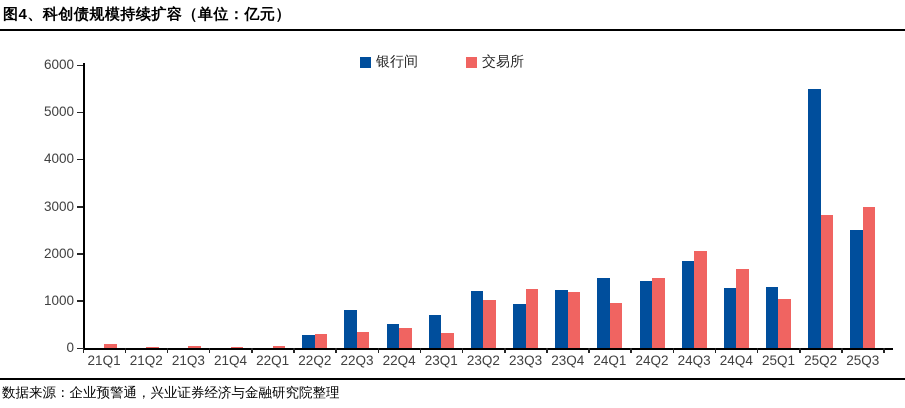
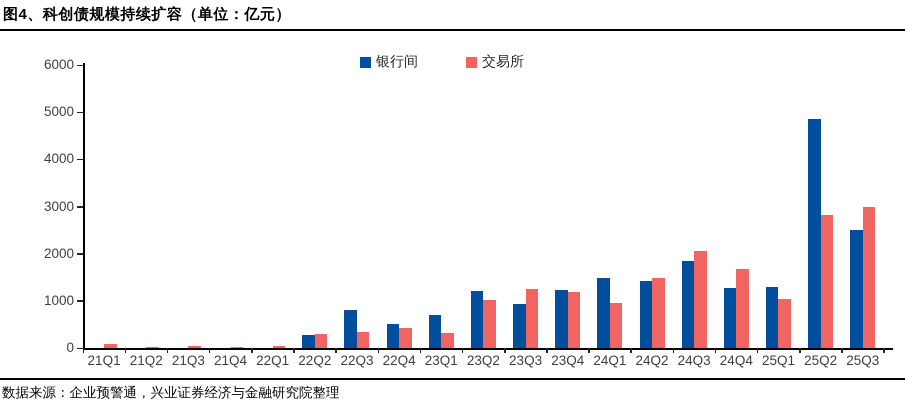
银行间/25Q2: 5500 -> 4800
